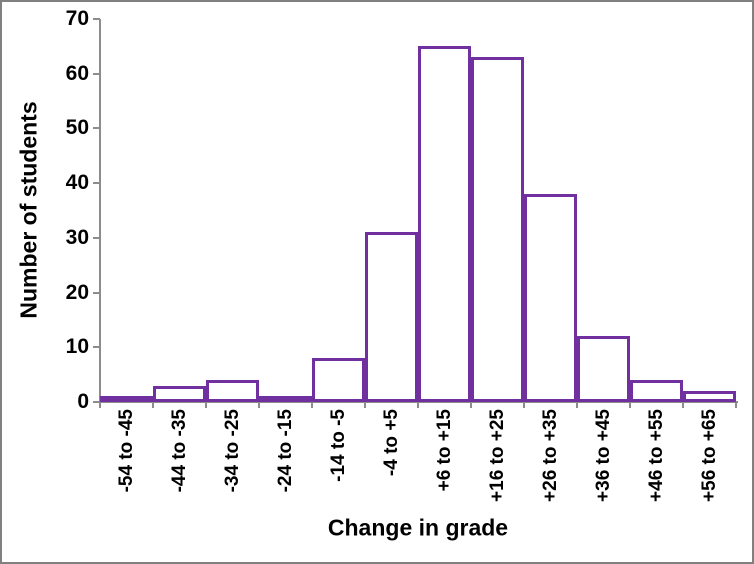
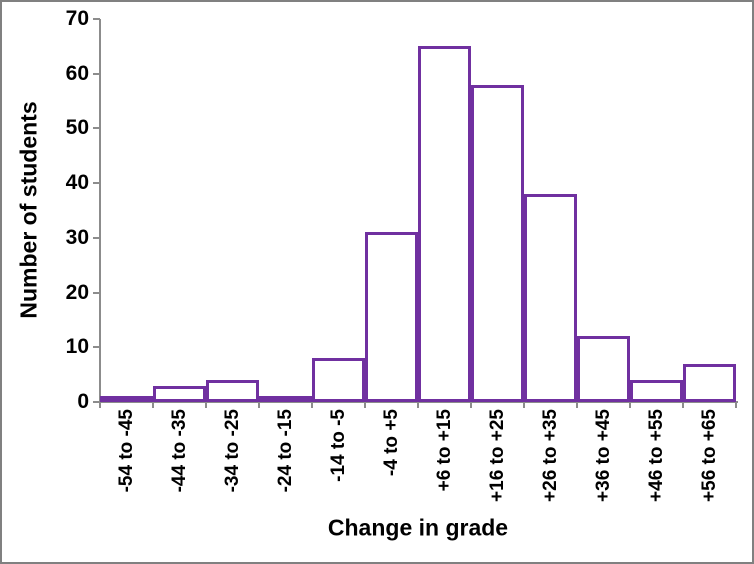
+16 to +25: 63 -> 58
+56 to +65: 2 -> 7
